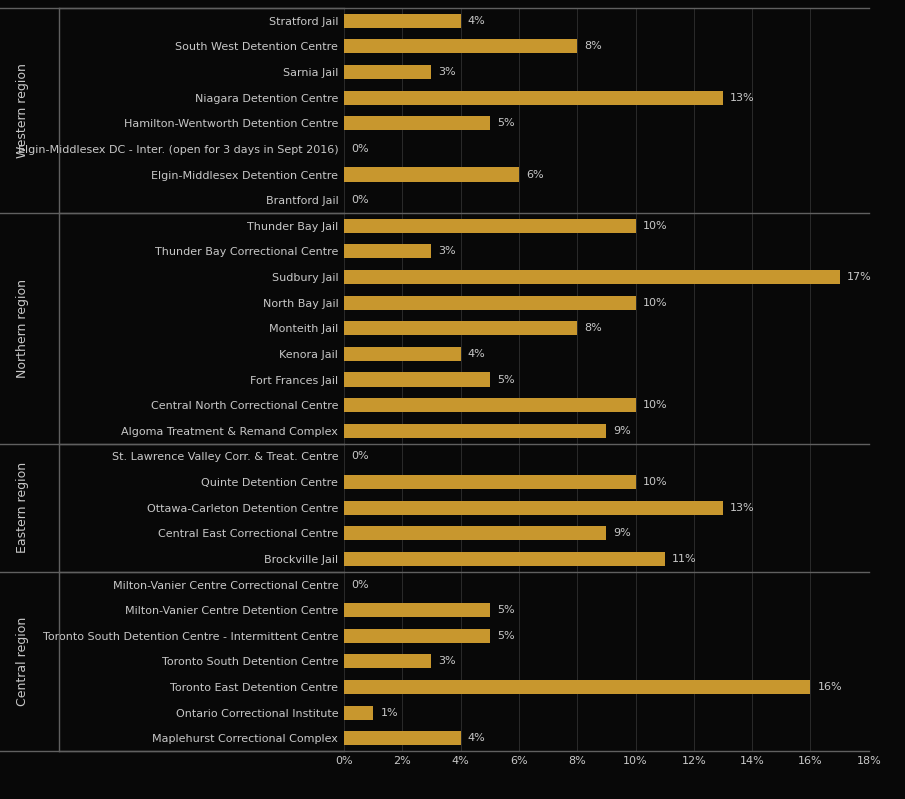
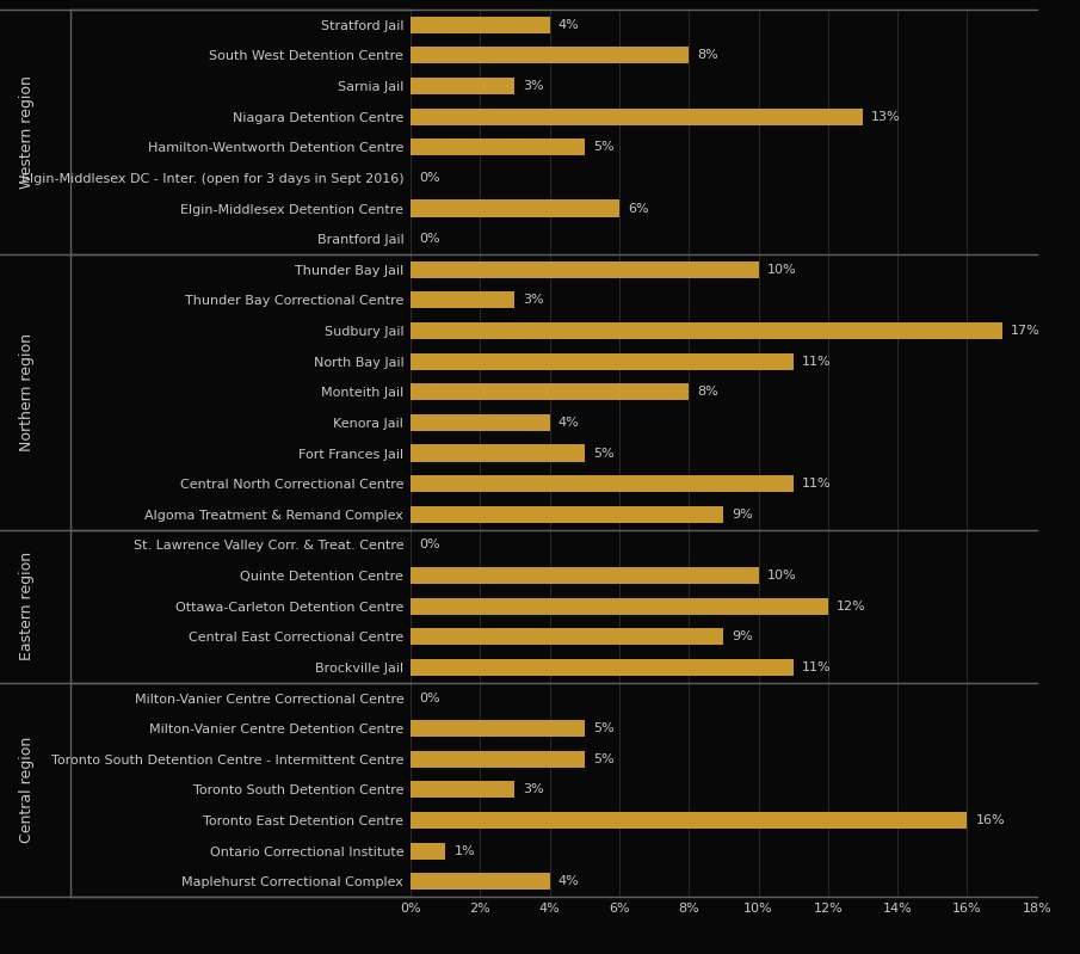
North Bay Jail: 10% -> 11%
Central North Correctional Centre: 10% -> 11%
Ottawa-Carleton Detention Centre: 13% -> 12%
